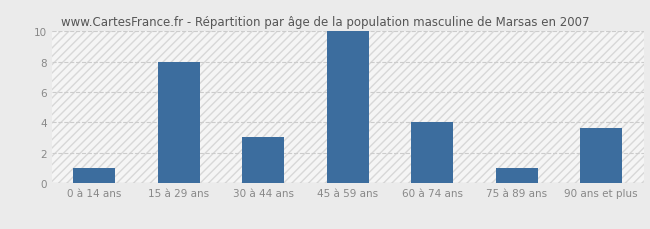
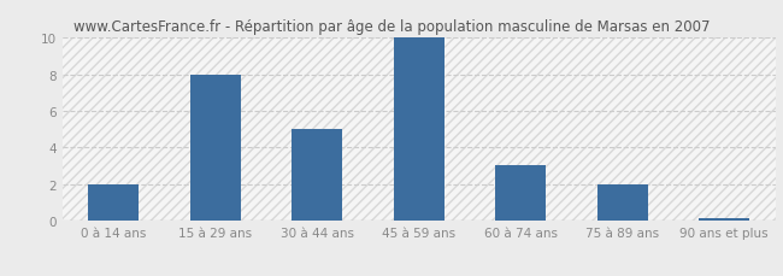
0 à 14 ans: 1.0 -> 2.0
30 à 44 ans: 3.0 -> 5.0
60 à 74 ans: 4.0 -> 3.0
75 à 89 ans: 1.0 -> 2.0
90 ans et plus: 3.6 -> 0.1
